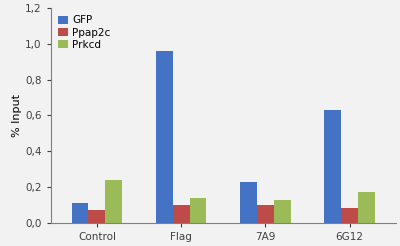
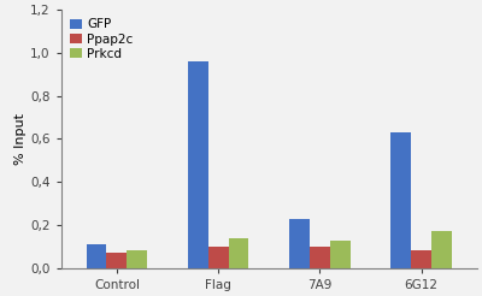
Prkcd/Control: 0,24 -> 0,08
